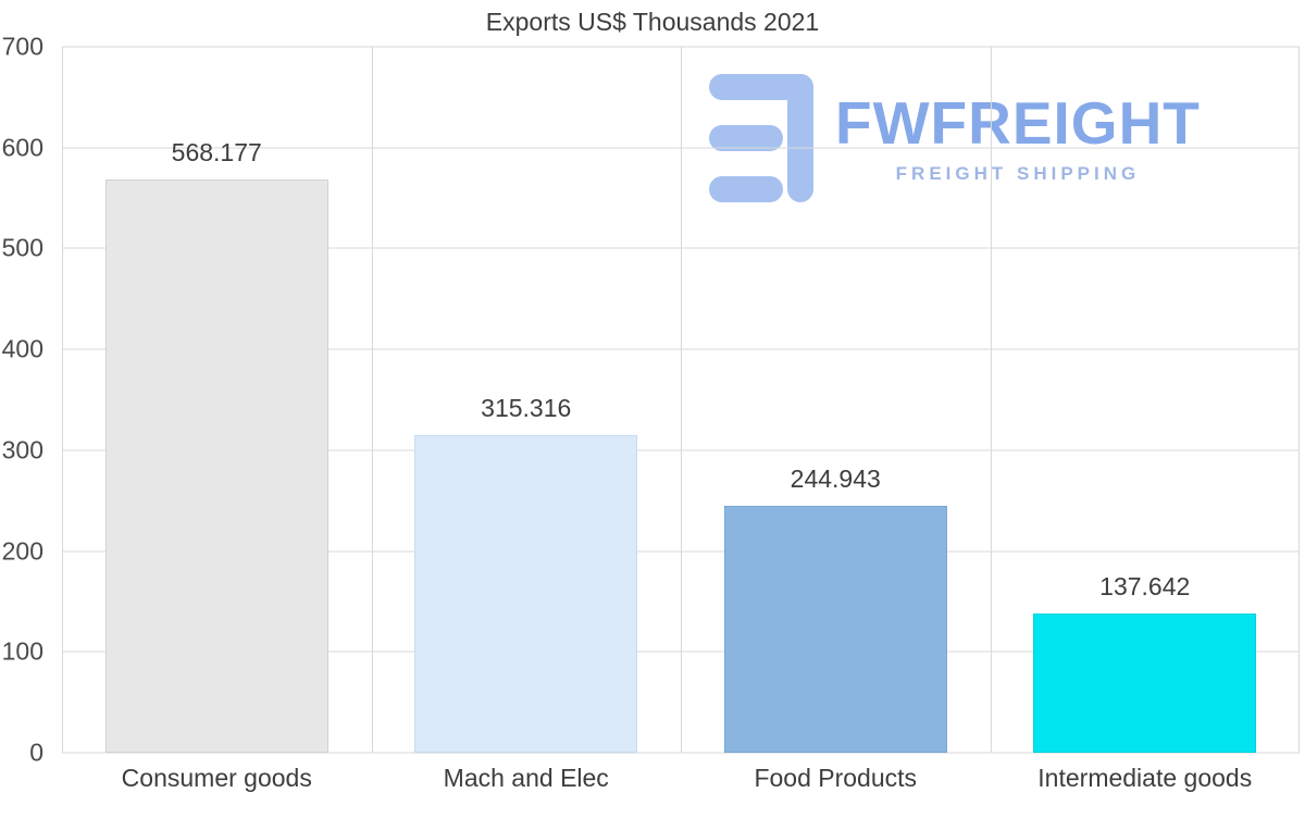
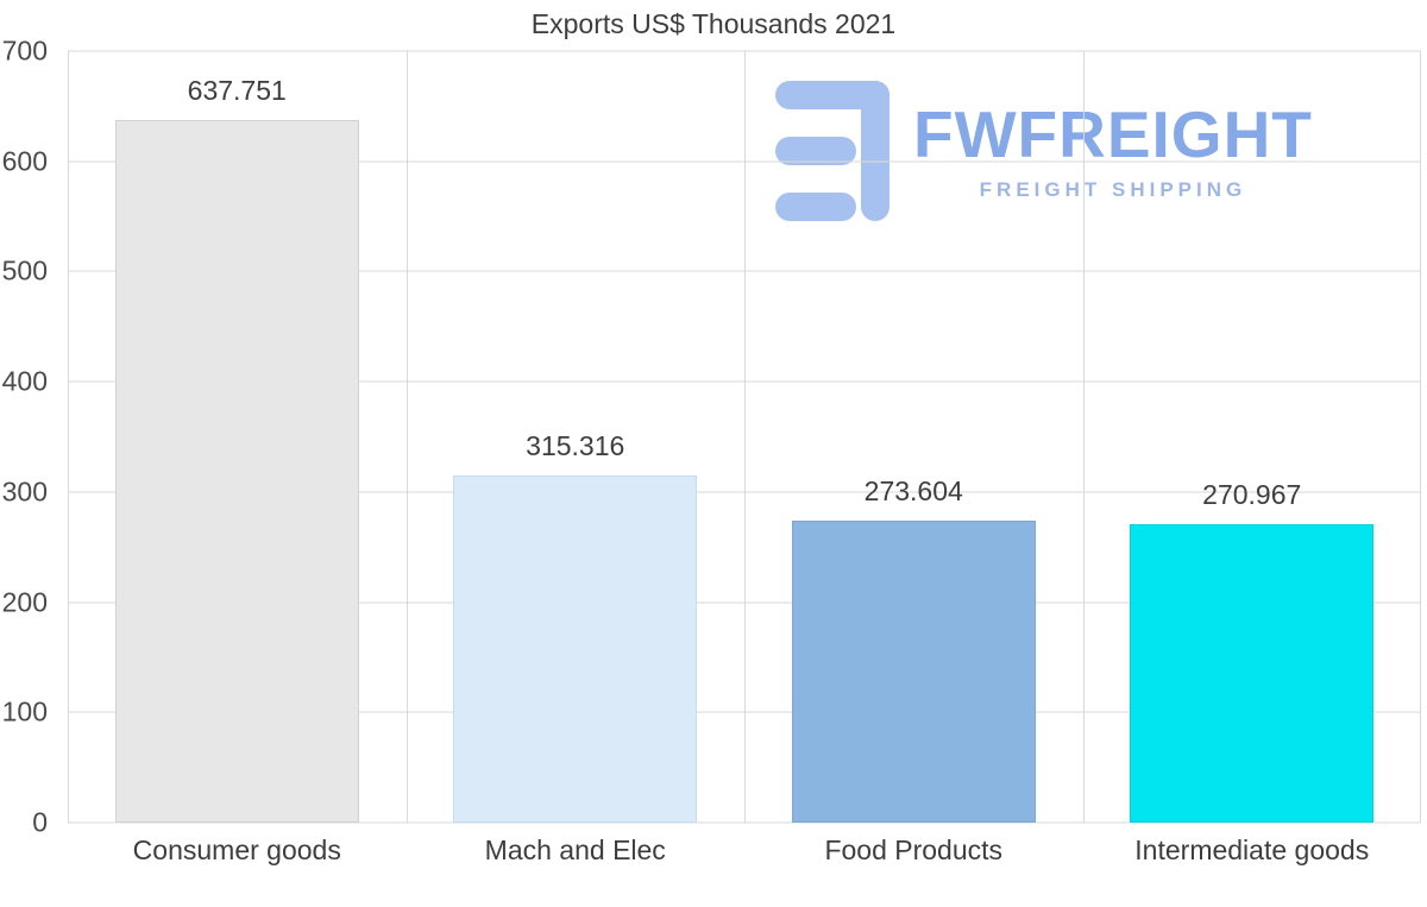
Consumer goods: 568.177 -> 637.751
Food Products: 244.943 -> 273.604
Intermediate goods: 137.642 -> 270.967
